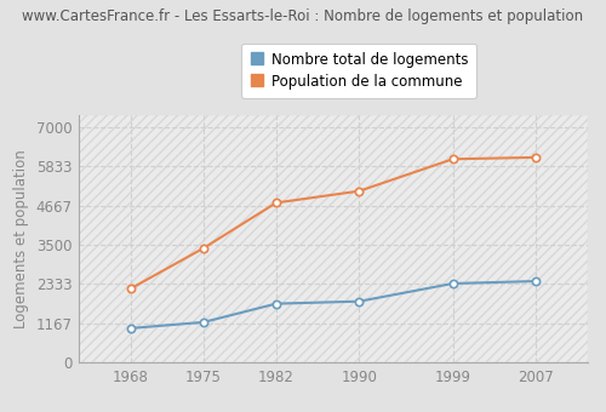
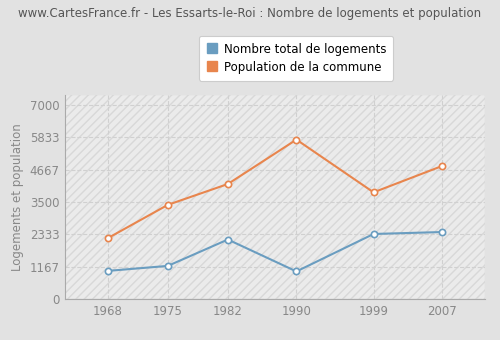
Nombre total de logements/1982: 1750 -> 2150
Population de la commune/1982: 4750 -> 4150
Nombre total de logements/1990: 1820 -> 1000
Population de la commune/1990: 5100 -> 5750
Population de la commune/1999: 6050 -> 3850
Population de la commune/2007: 6100 -> 4800
